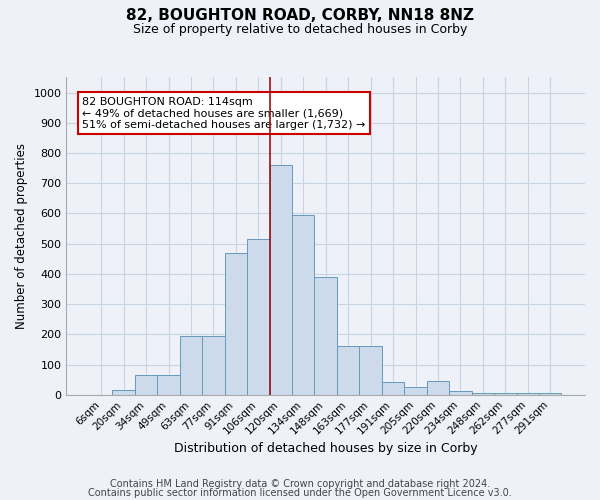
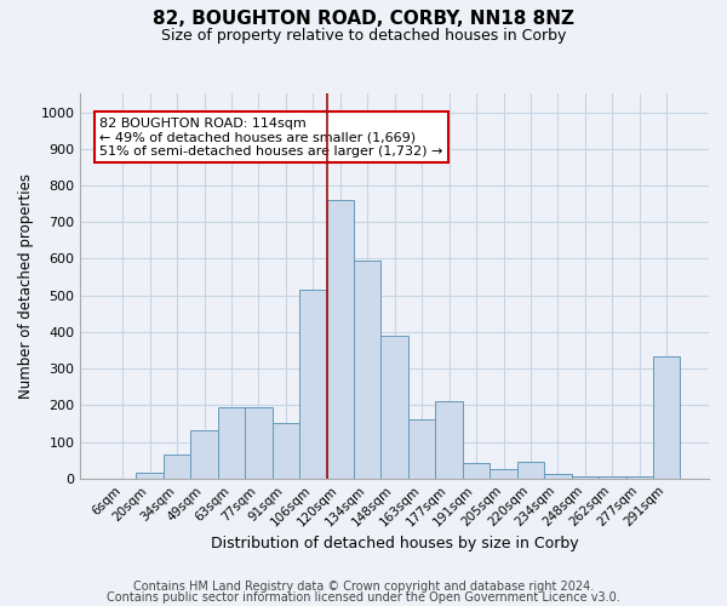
49sqm: 65 -> 130
91sqm: 470 -> 150
177sqm: 160 -> 210
291sqm: 7 -> 335
